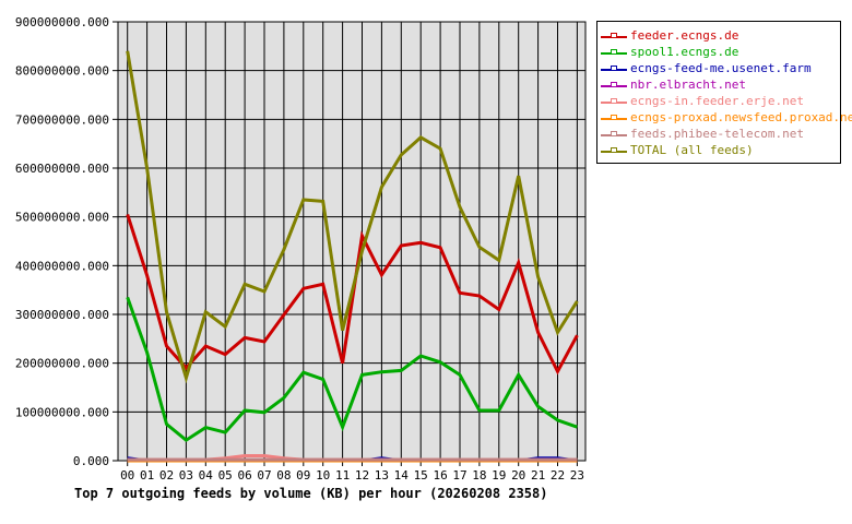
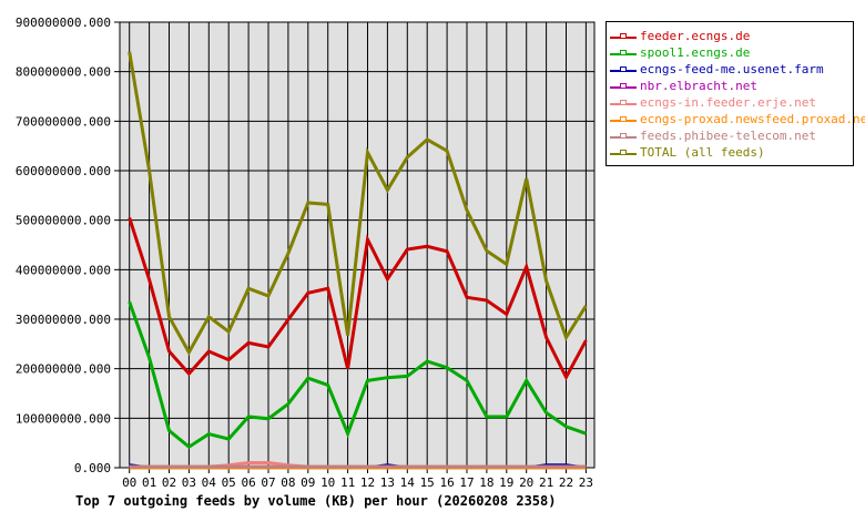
TOTAL (all feeds)/03: 170000000 -> 230000000
TOTAL (all feeds)/12: 430000000 -> 640000000
